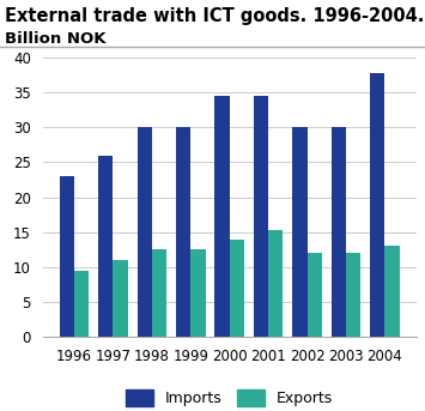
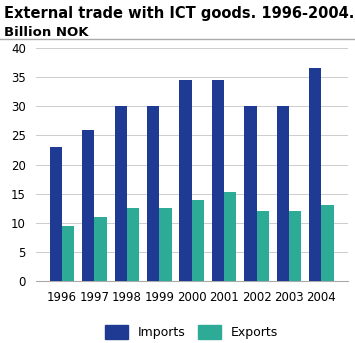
Imports/2004: 37.8 -> 36.5
